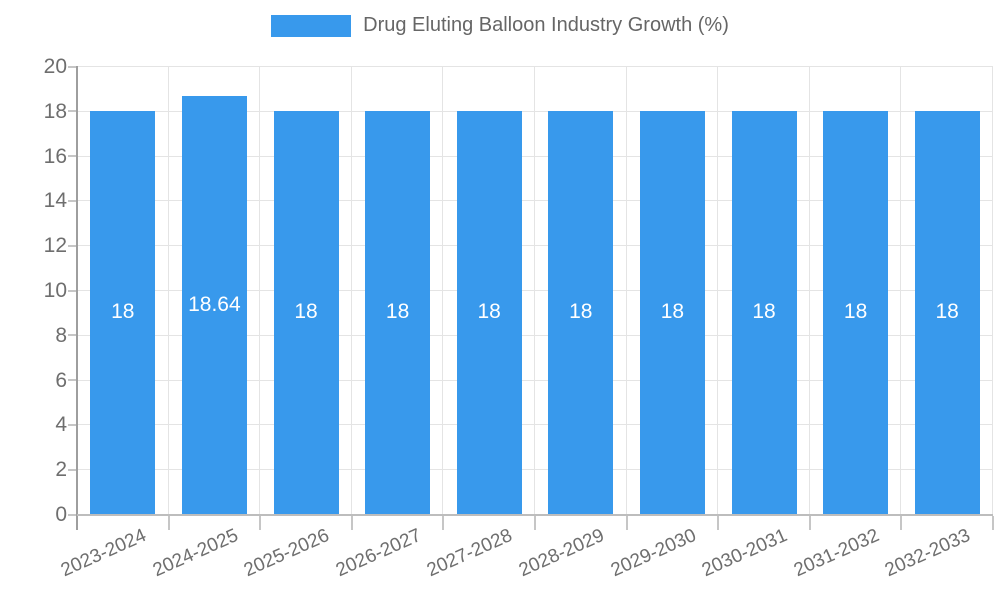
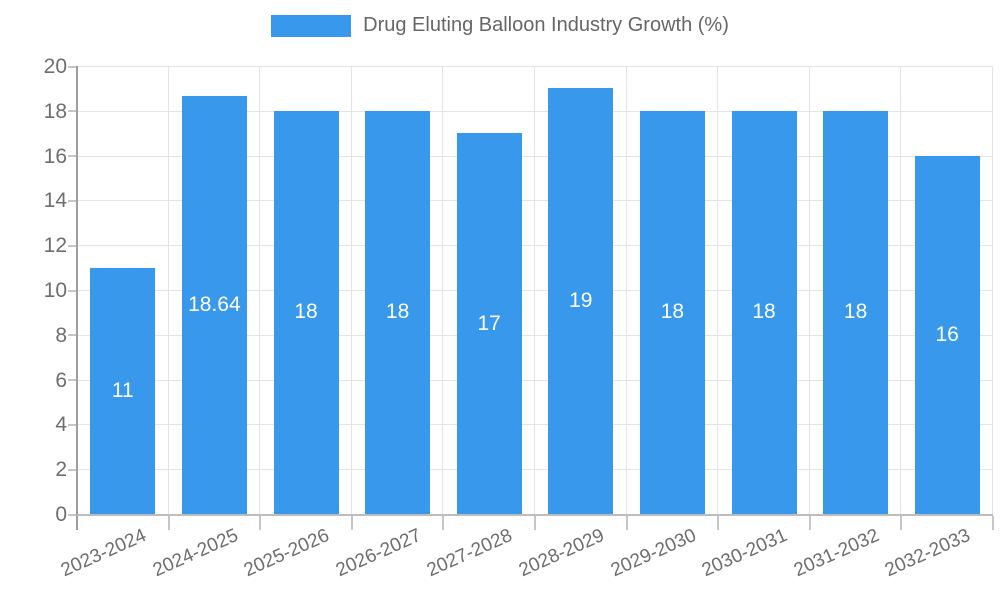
2023-2024: 18 -> 11
2027-2028: 18 -> 17
2028-2029: 18 -> 19
2032-2033: 18 -> 16
